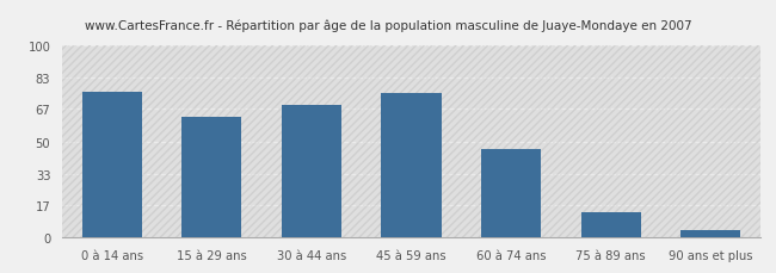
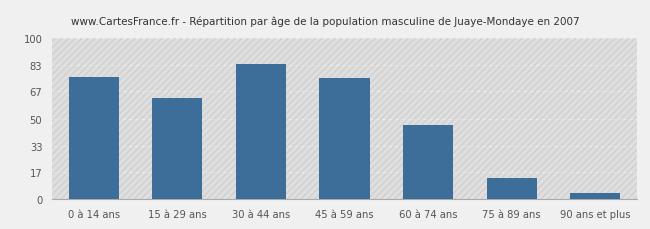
30 à 44 ans: 69 -> 84
